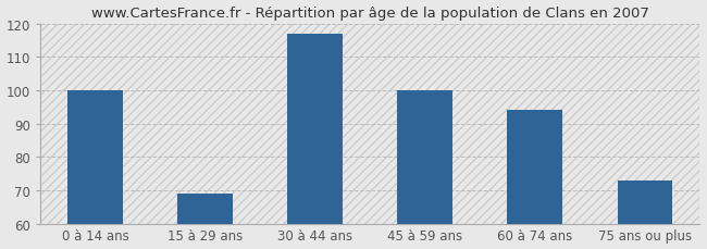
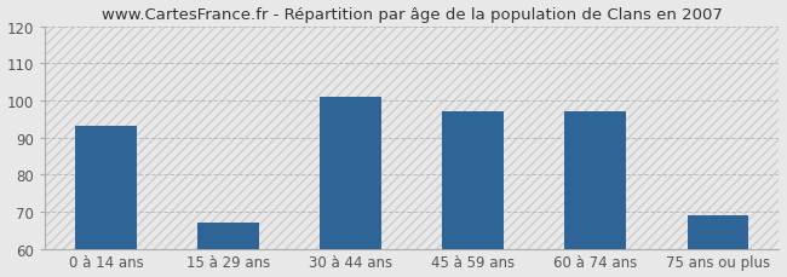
0 à 14 ans: 100 -> 93
15 à 29 ans: 69 -> 67
30 à 44 ans: 117 -> 101
45 à 59 ans: 100 -> 97
60 à 74 ans: 94 -> 97
75 ans ou plus: 73 -> 69
